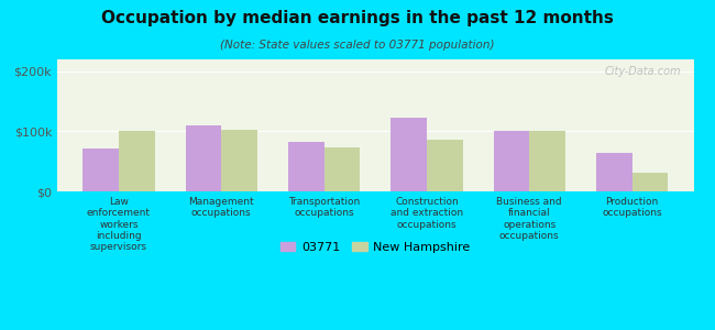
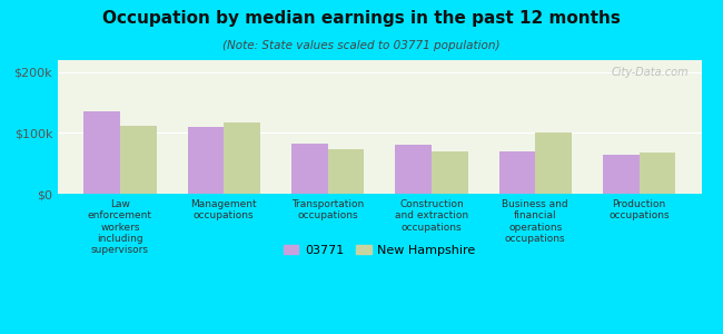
03771/Law enforcement workers including supervisors: $72k -> $135k
New Hampshire/Law enforcement workers including supervisors: $100k -> $112k
New Hampshire/Management occupations: $102k -> $118k
03771/Construction and extraction occupations: $122k -> $80k
New Hampshire/Construction and extraction occupations: $86k -> $70k
03771/Business and financial operations occupations: $100k -> $70k
New Hampshire/Production occupations: $32k -> $68k
